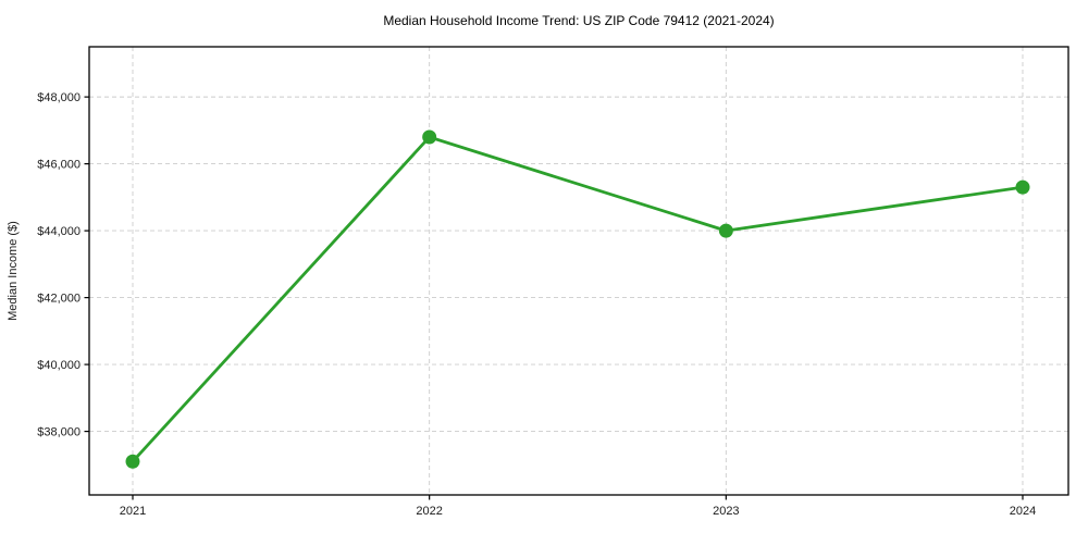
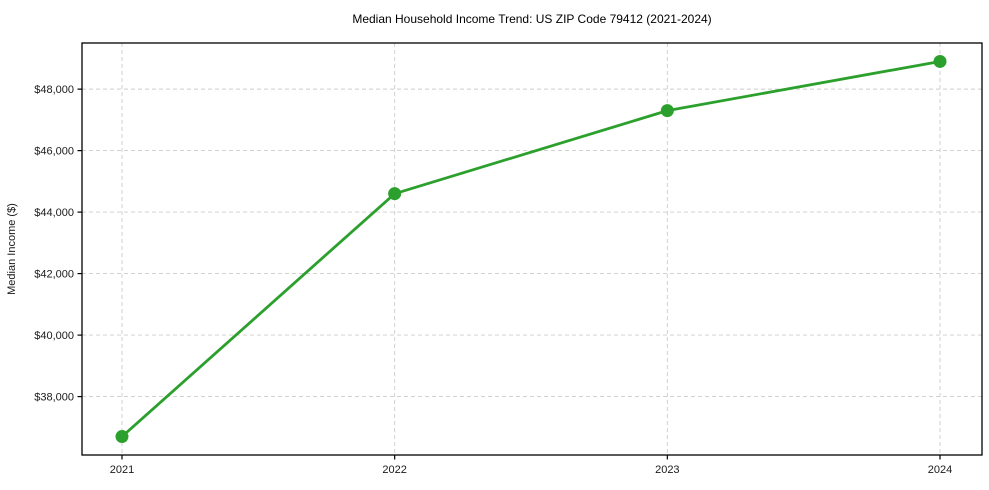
2021: $37100 -> $36700
2022: $46800 -> $44600
2023: $44000 -> $47300
2024: $45300 -> $48900
